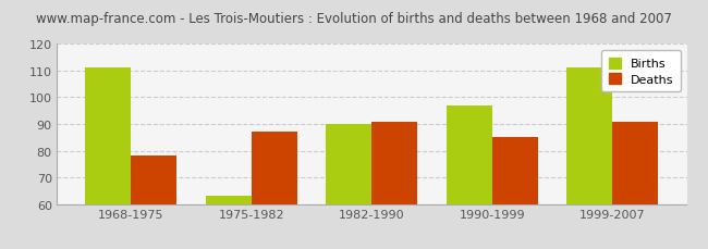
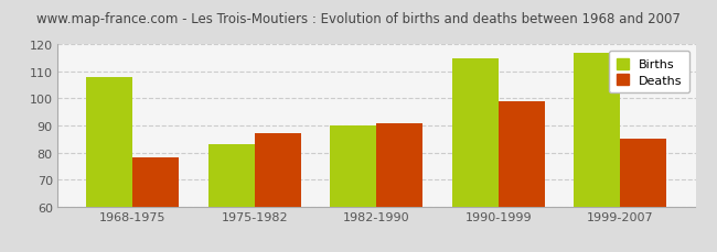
Births/1968-1975: 111 -> 108
Births/1975-1982: 63 -> 83
Births/1990-1999: 97 -> 115
Deaths/1990-1999: 85 -> 99
Births/1999-2007: 111 -> 117
Deaths/1999-2007: 91 -> 85
